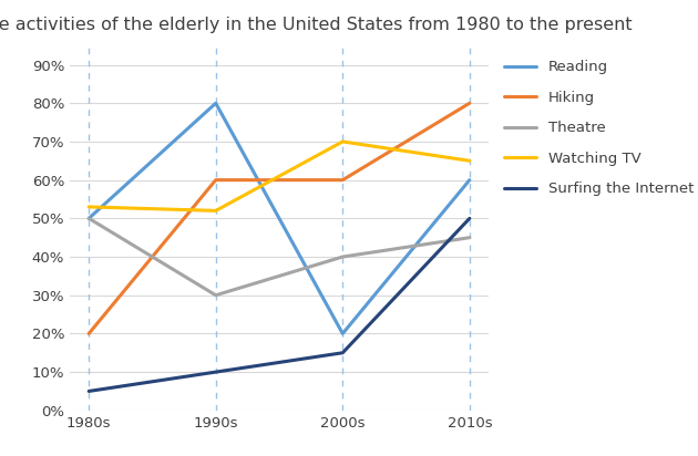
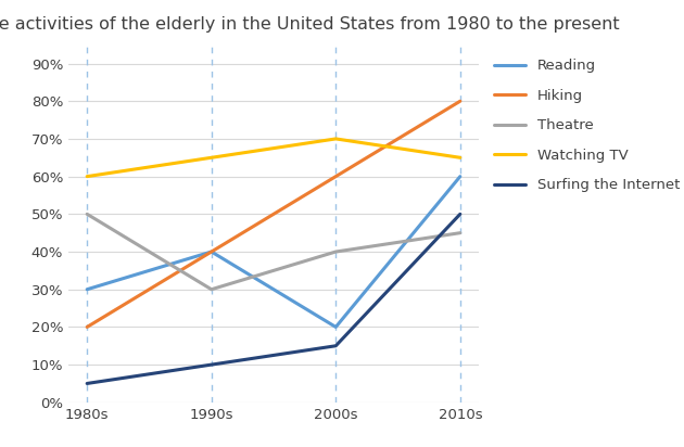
Reading/1980s: 50% -> 30%
Watching TV/1980s: 53% -> 60%
Reading/1990s: 80% -> 40%
Hiking/1990s: 60% -> 40%
Watching TV/1990s: 52% -> 65%
